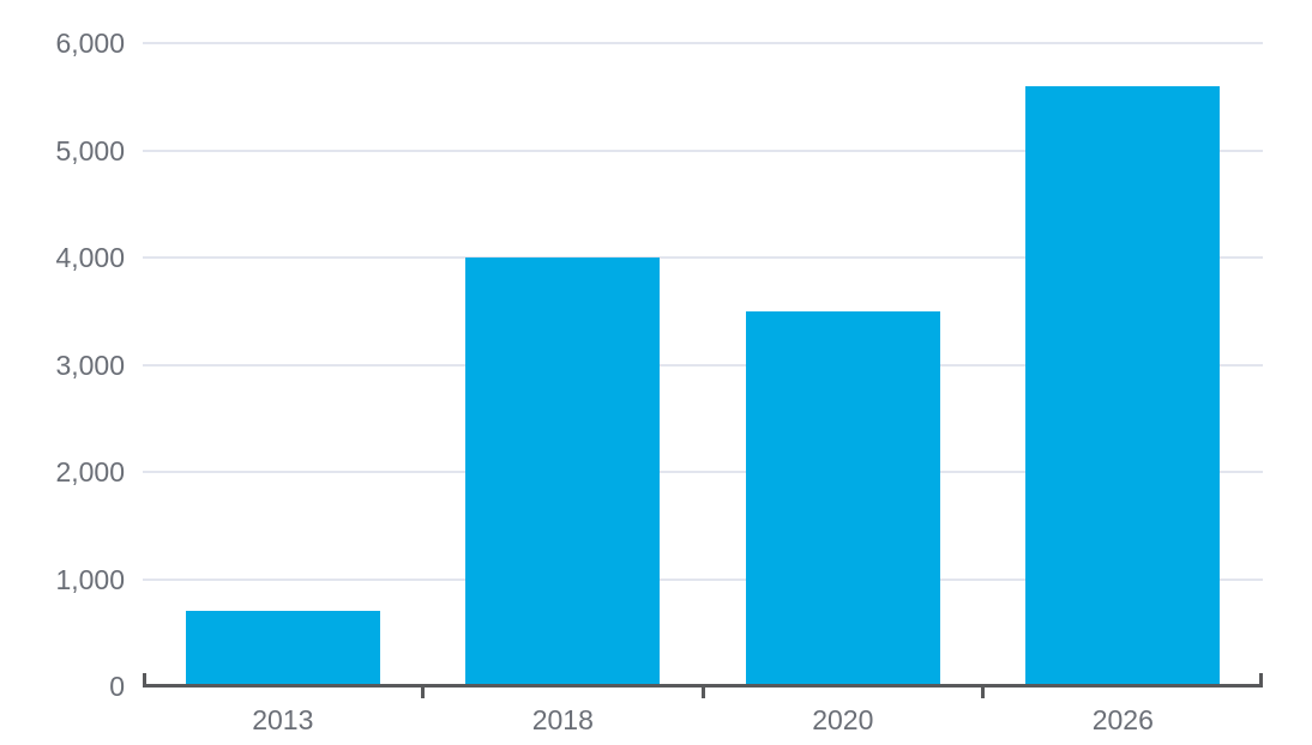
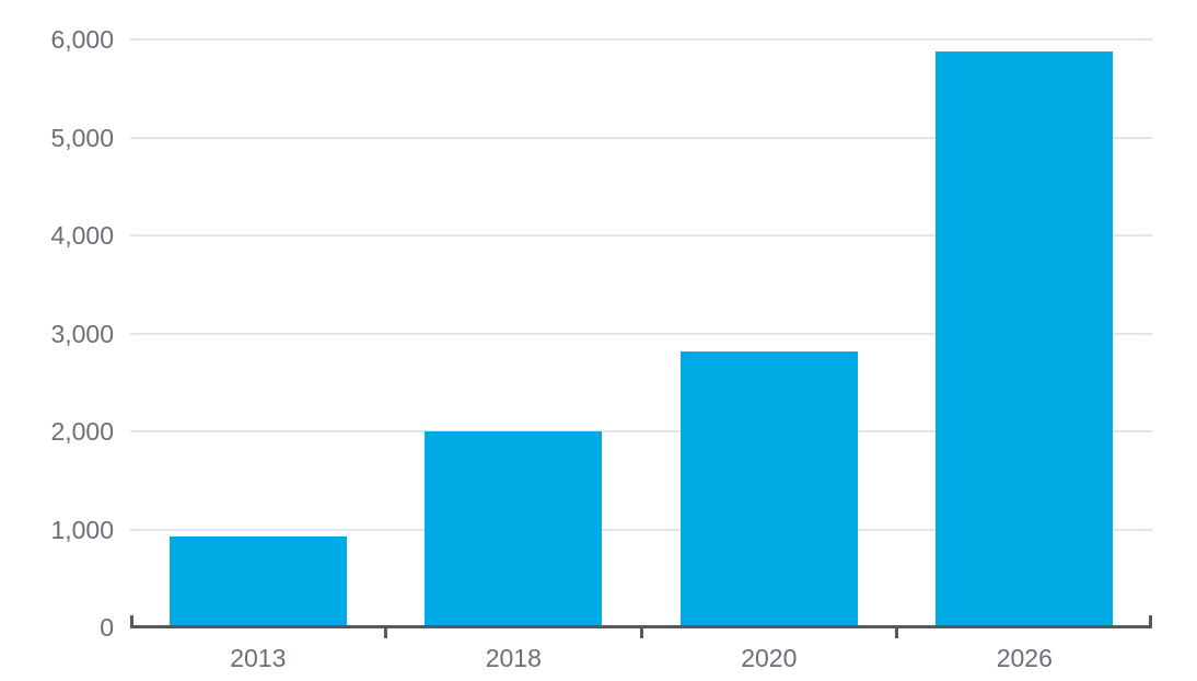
2013: 700 -> 900
2018: 4000 -> 2000
2020: 3500 -> 2800
2026: 5600 -> 5900
